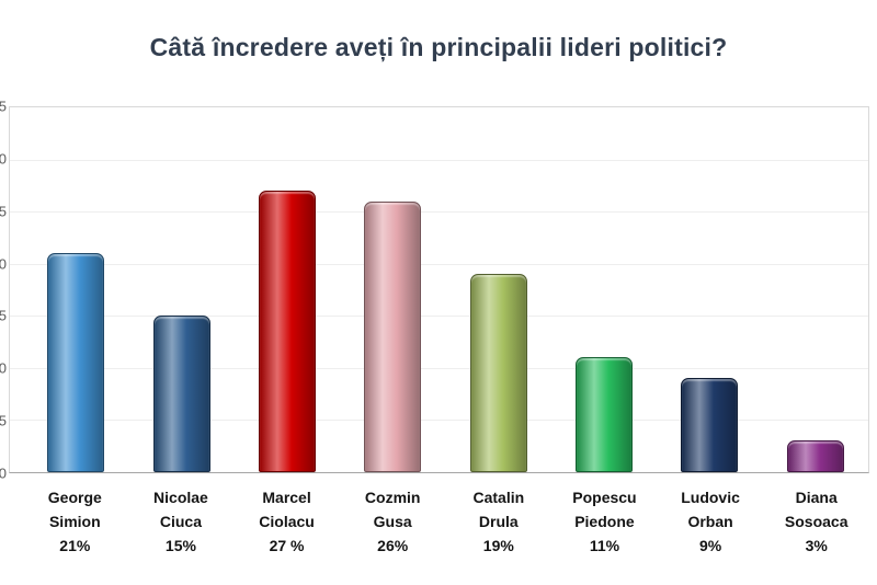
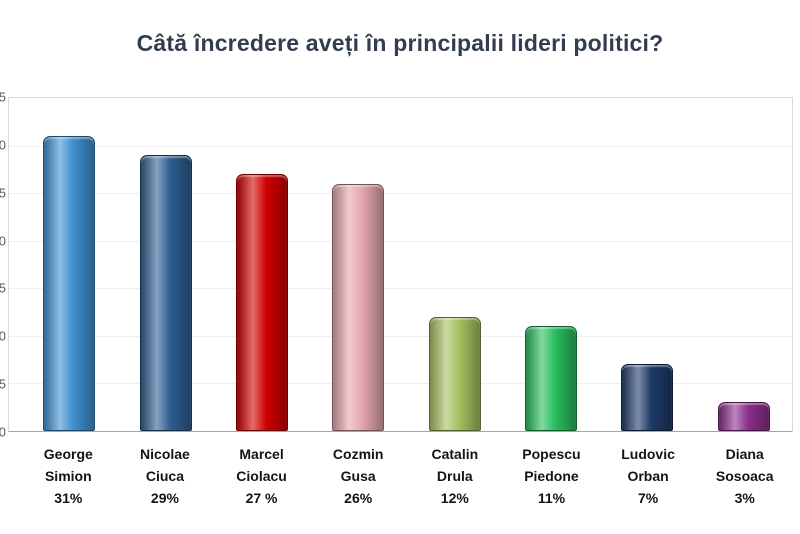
George Simion: 21% -> 31%
Nicolae Ciuca: 15% -> 29%
Catalin Drula: 19% -> 12%
Ludovic Orban: 9% -> 7%
